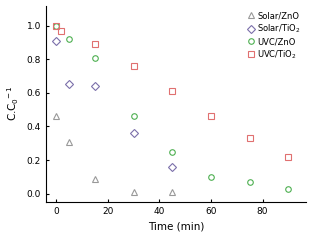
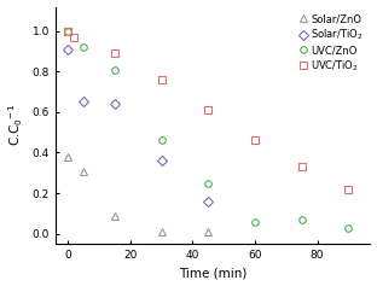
Solar/ZnO/0: 0.46 -> 0.38
UVC/ZnO/60: 0.10 -> 0.06
